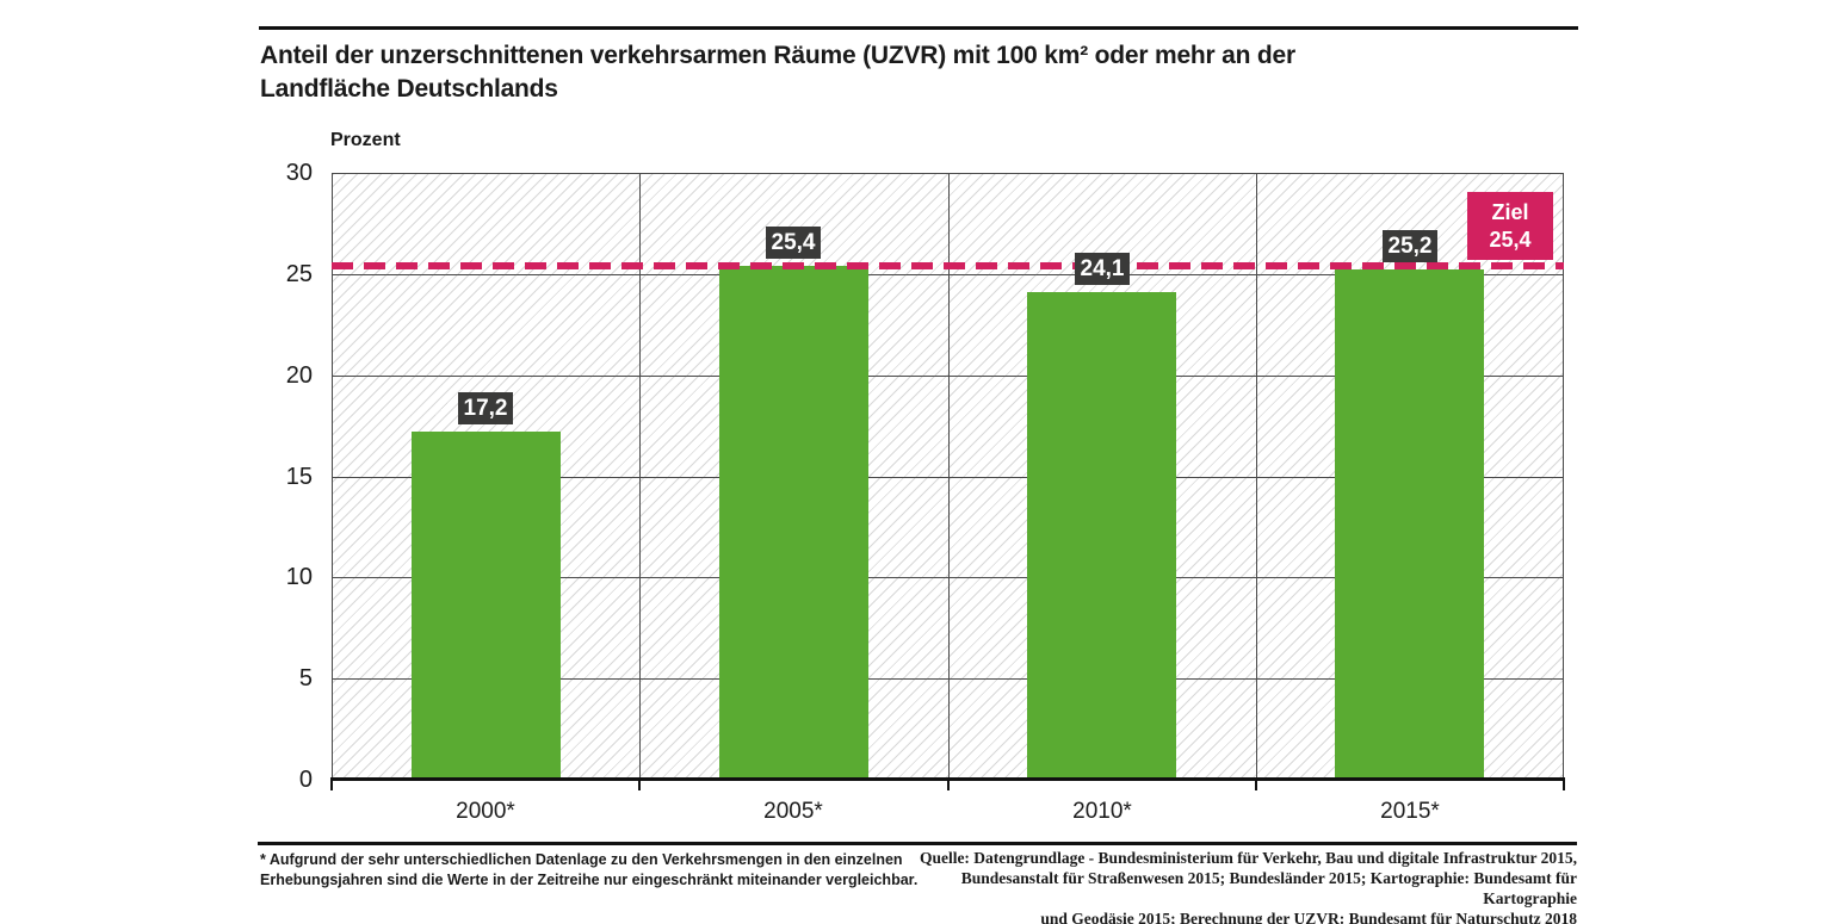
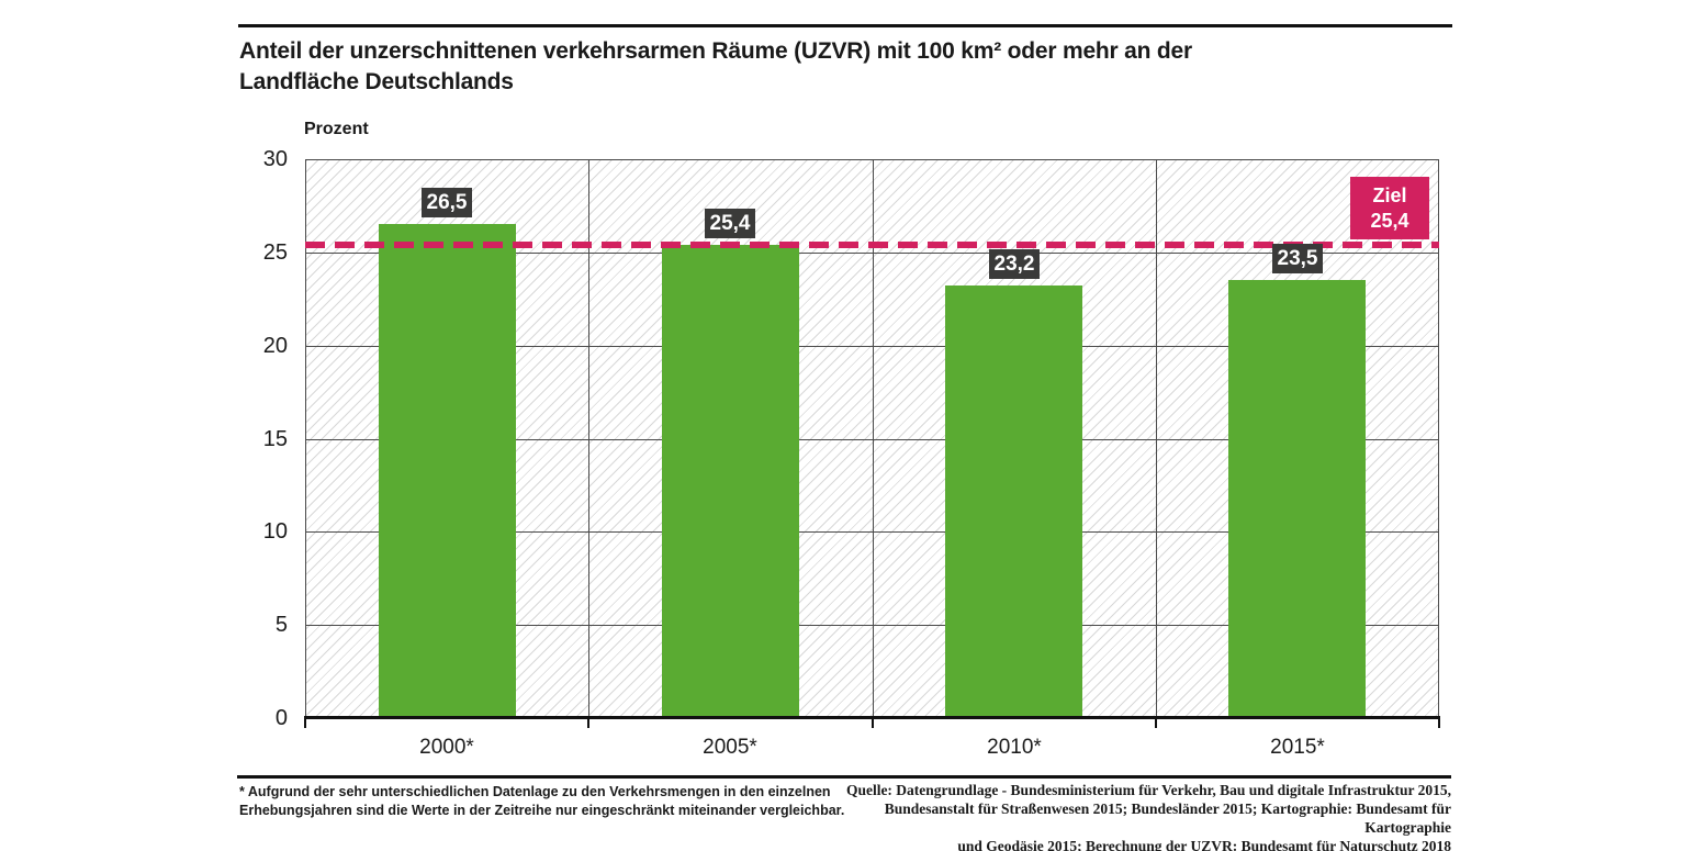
2000*: 17,2 -> 26,5
2010*: 24,1 -> 23,2
2015*: 25,2 -> 23,5
